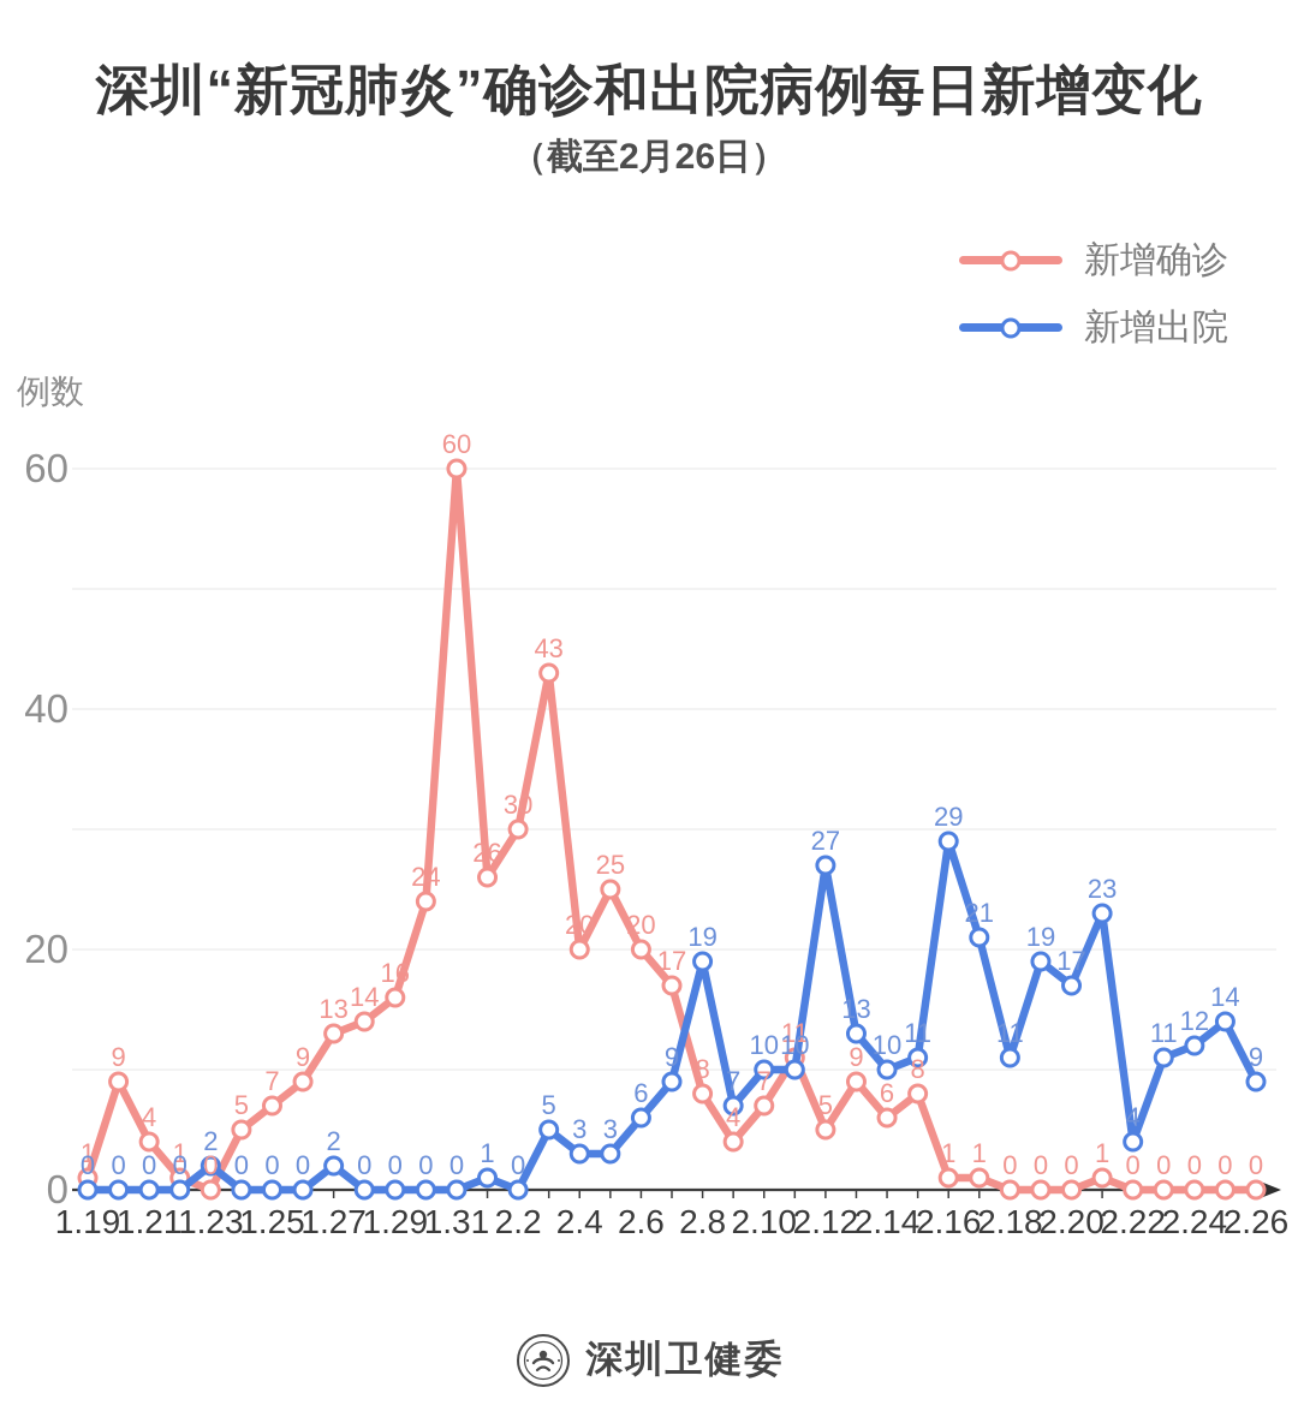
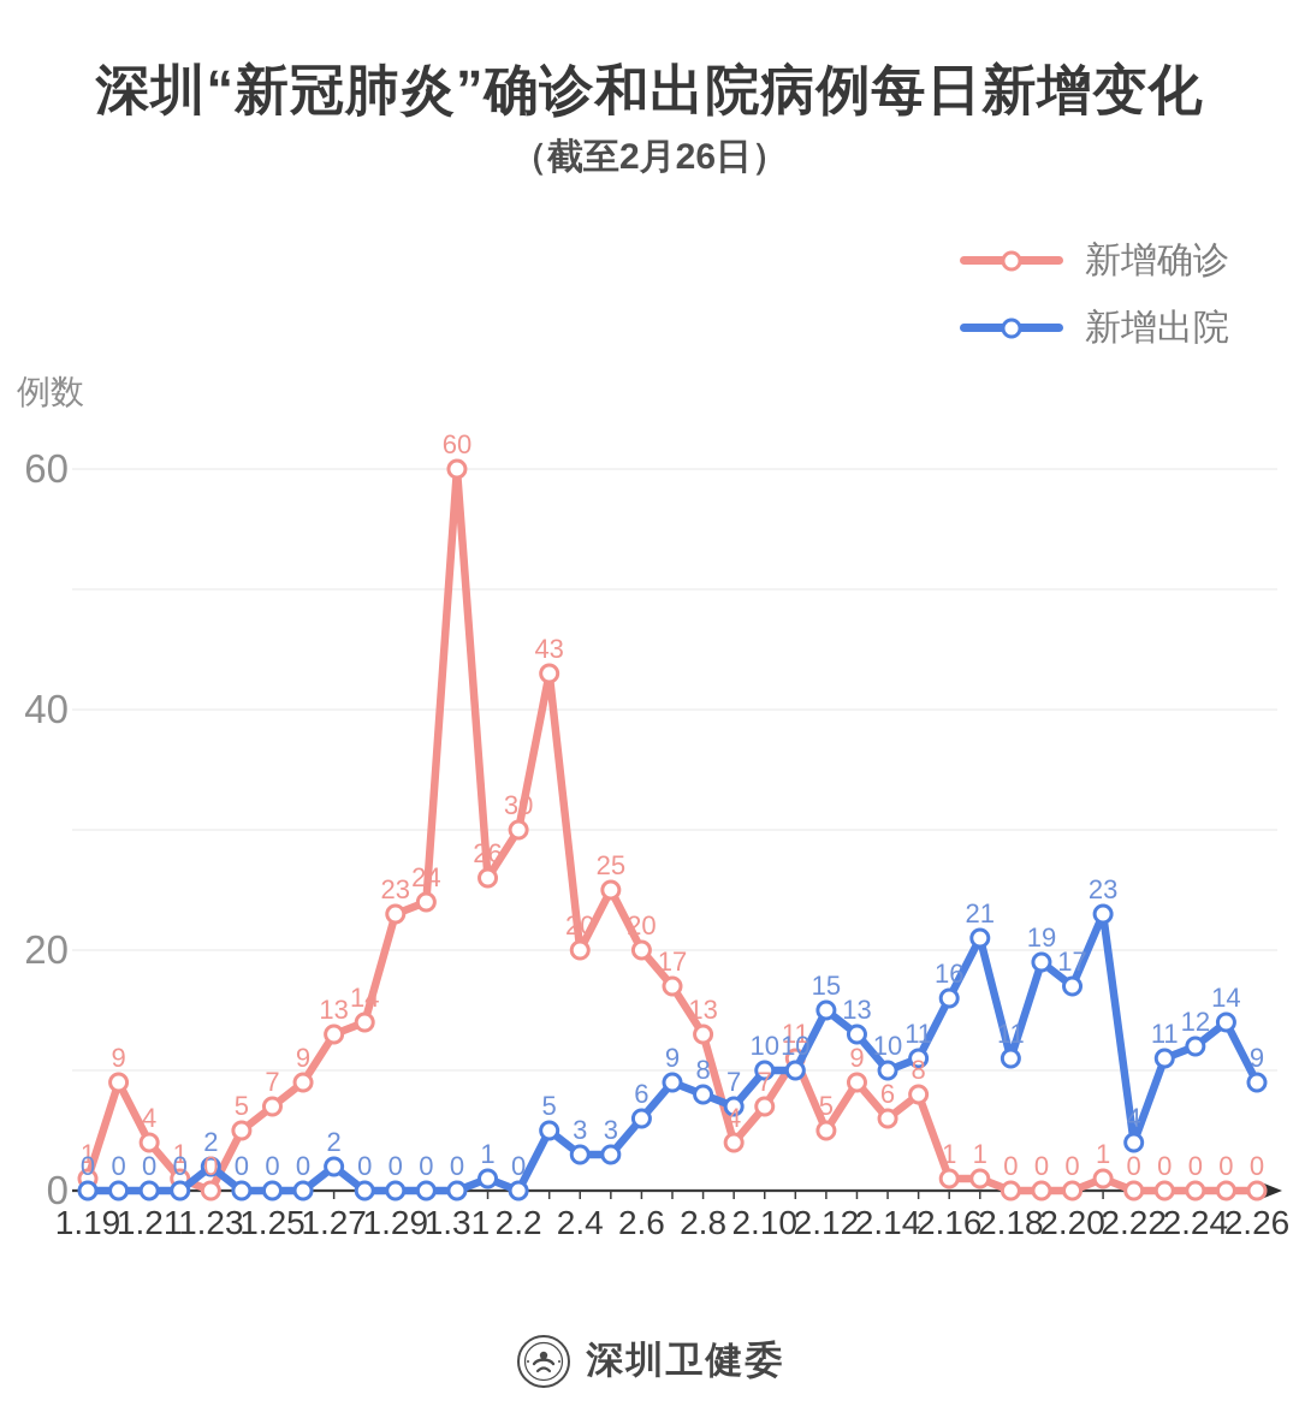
新增确诊/1.29: 16 -> 23
新增确诊/2.8: 8 -> 13
新增出院/2.8: 19 -> 8
新增出院/2.12: 27 -> 15
新增出院/2.16: 29 -> 16
